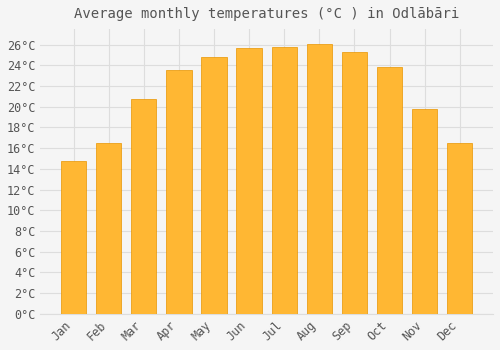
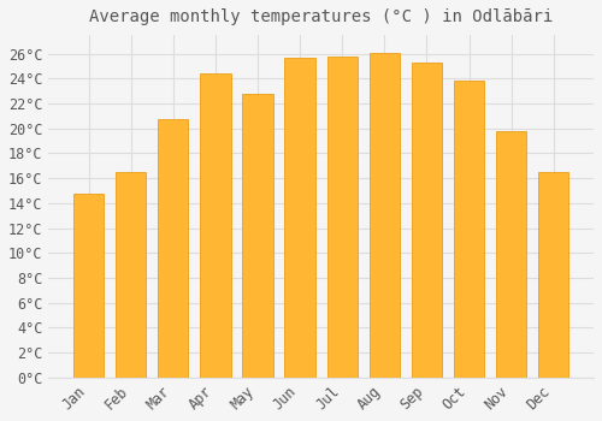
Apr: 23.5°C -> 24.4°C
May: 24.8°C -> 22.8°C
